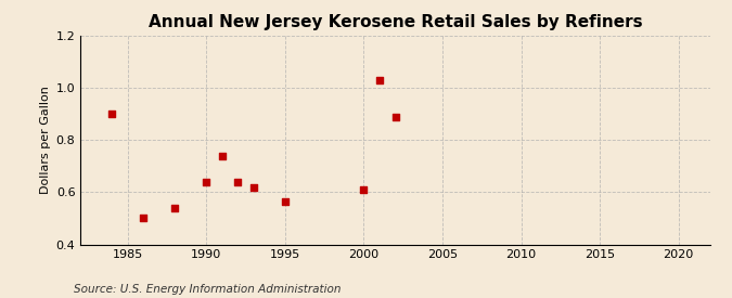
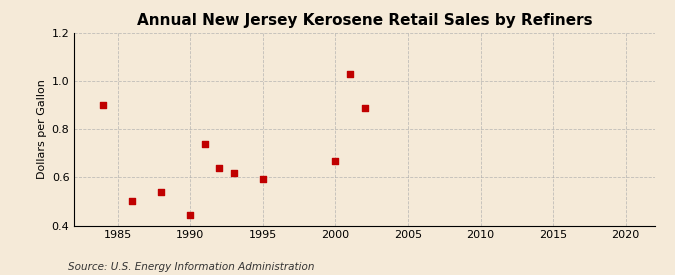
1990: 0.638 -> 0.445
1995: 0.565 -> 0.595
2000: 0.608 -> 0.670
